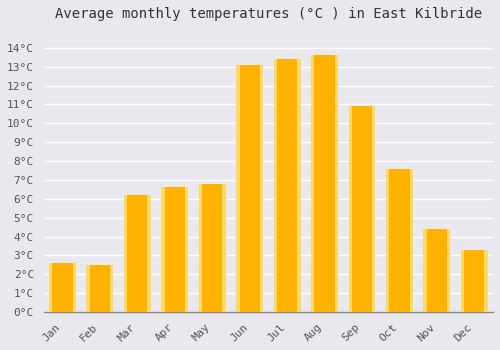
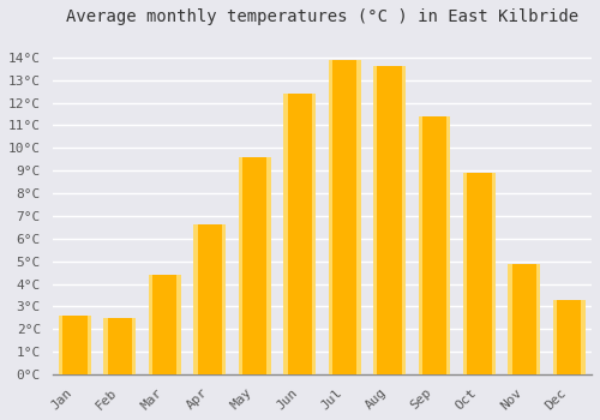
Mar: 6.2°C -> 4.4°C
May: 6.8°C -> 9.6°C
Jun: 13.1°C -> 12.4°C
Jul: 13.4°C -> 13.9°C
Sep: 10.9°C -> 11.4°C
Oct: 7.6°C -> 8.9°C
Nov: 4.4°C -> 4.9°C
